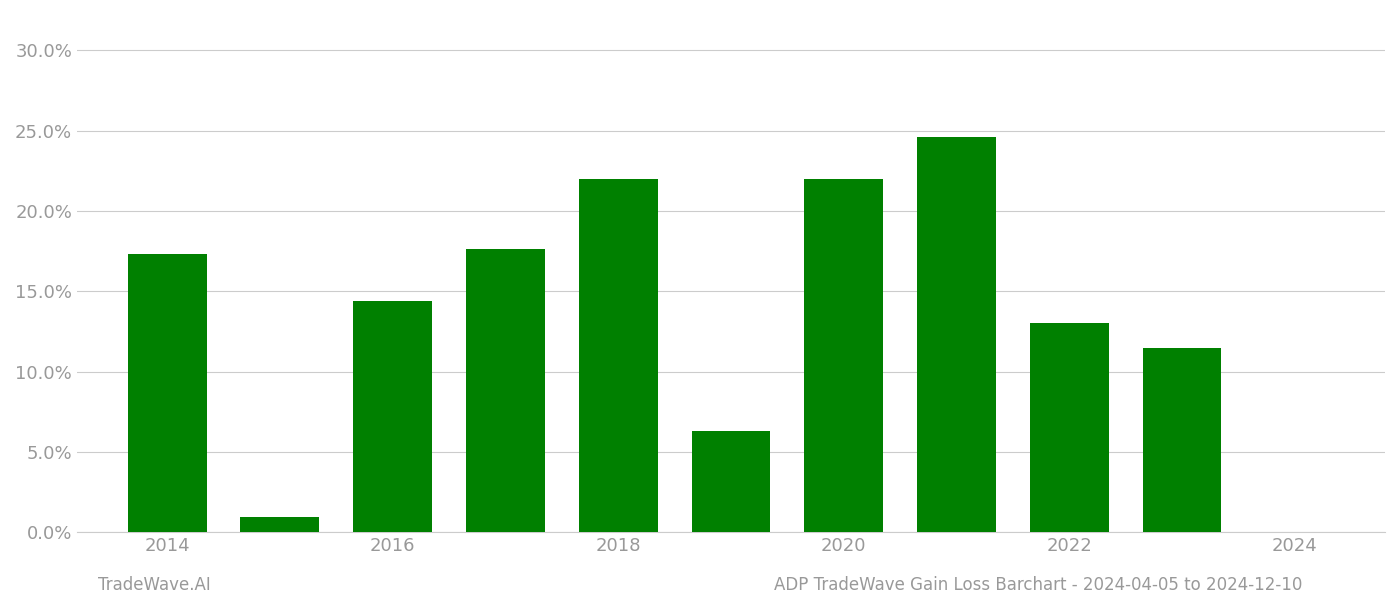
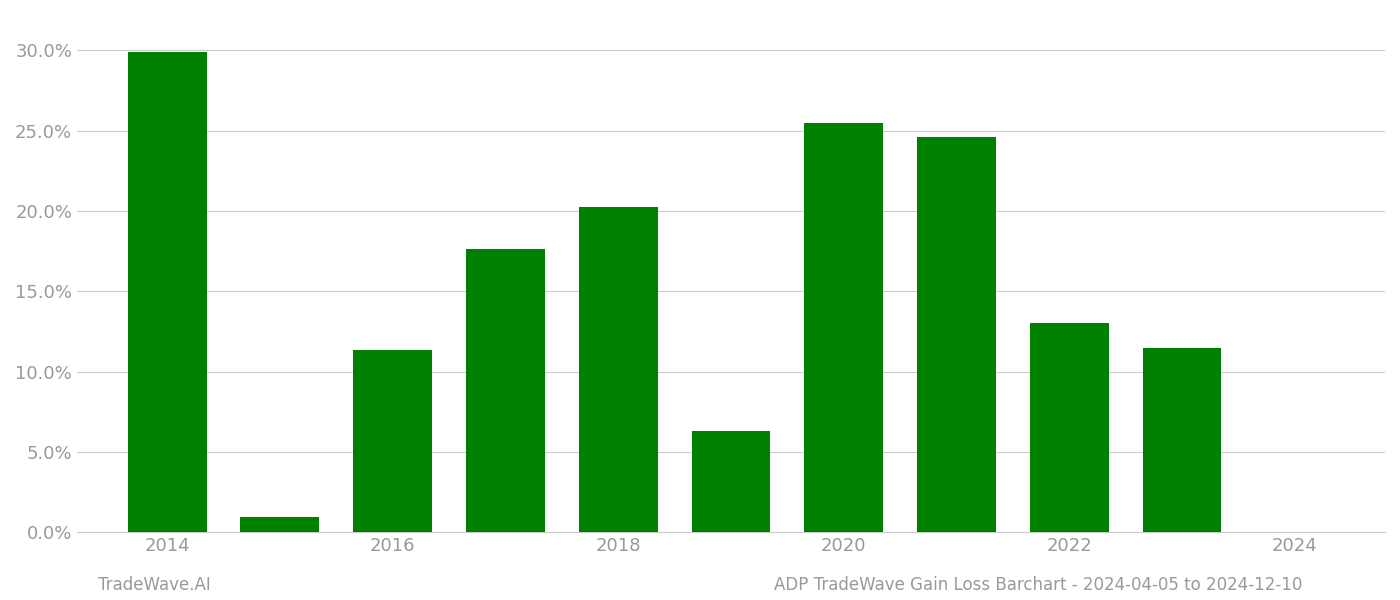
2014: 17.3% -> 29.9%
2016: 14.4% -> 11.4%
2018: 22.0% -> 20.3%
2020: 22.0% -> 25.5%
